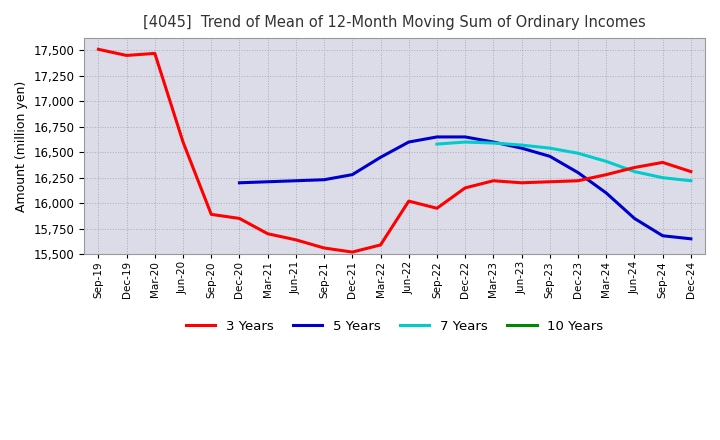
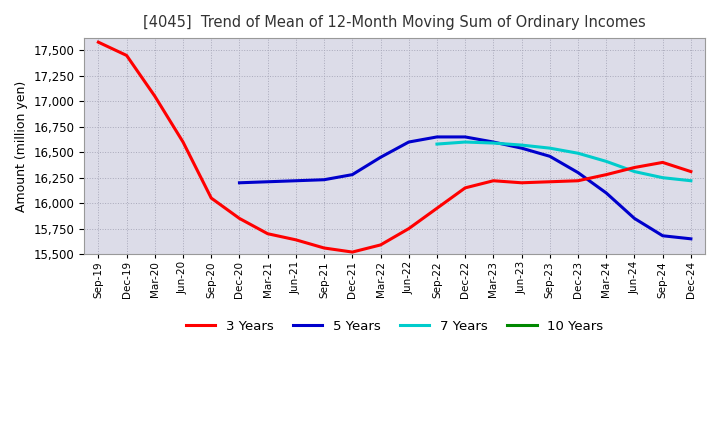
3 Years/Sep-19: 17,510 -> 17,580
3 Years/Mar-20: 17,470 -> 17,050
3 Years/Sep-20: 15,890 -> 16,050
3 Years/Jun-22: 16,020 -> 15,750
